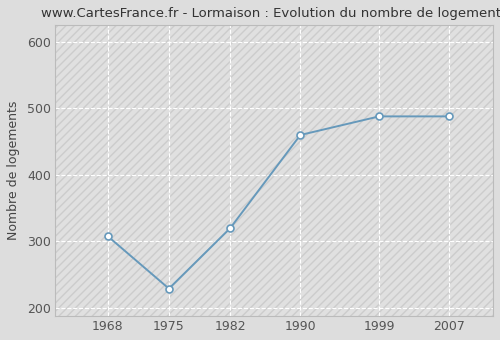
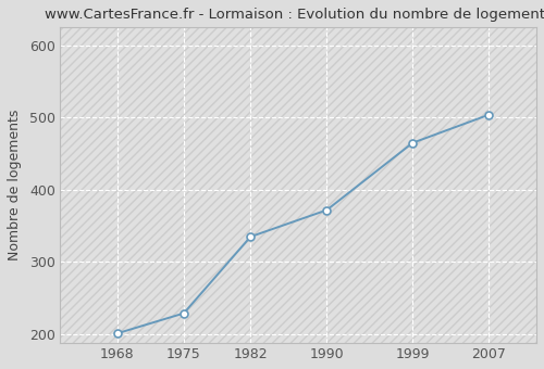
1968: 308 -> 201
1982: 320 -> 335
1990: 460 -> 372
1999: 488 -> 465
2007: 488 -> 504
